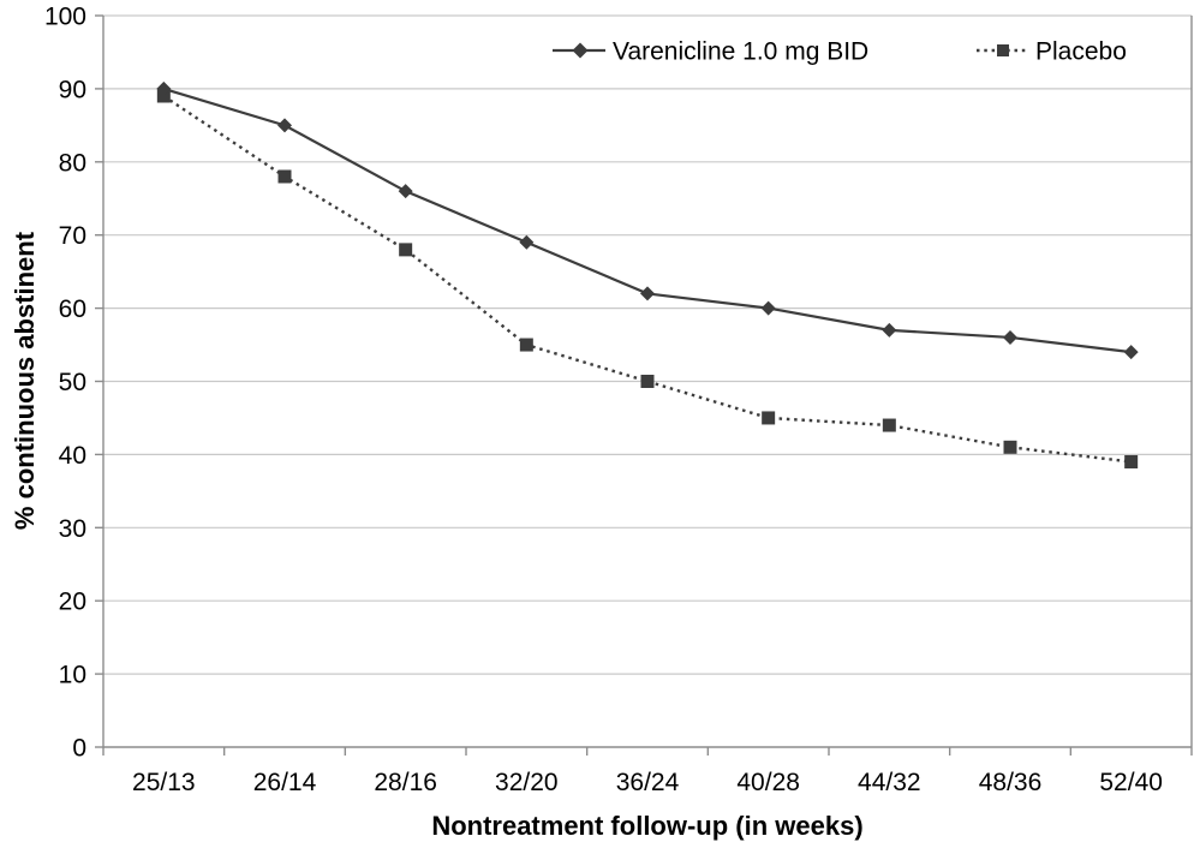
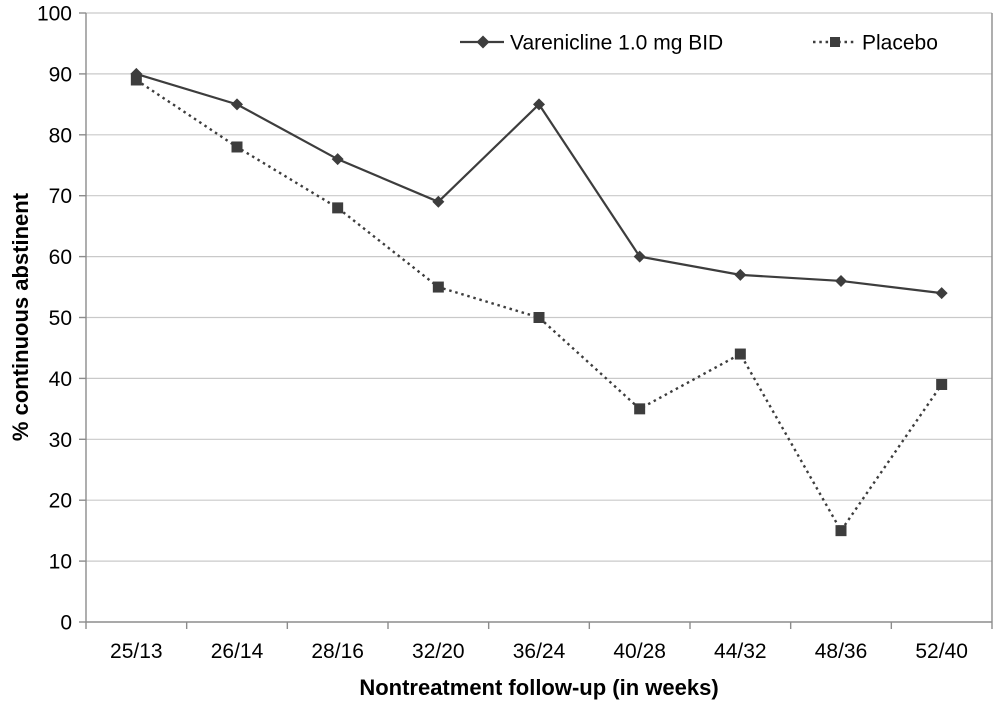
Varenicline 1.0 mg BID/36/24: 62 -> 85
Placebo/40/28: 45 -> 35
Placebo/48/36: 41 -> 15
